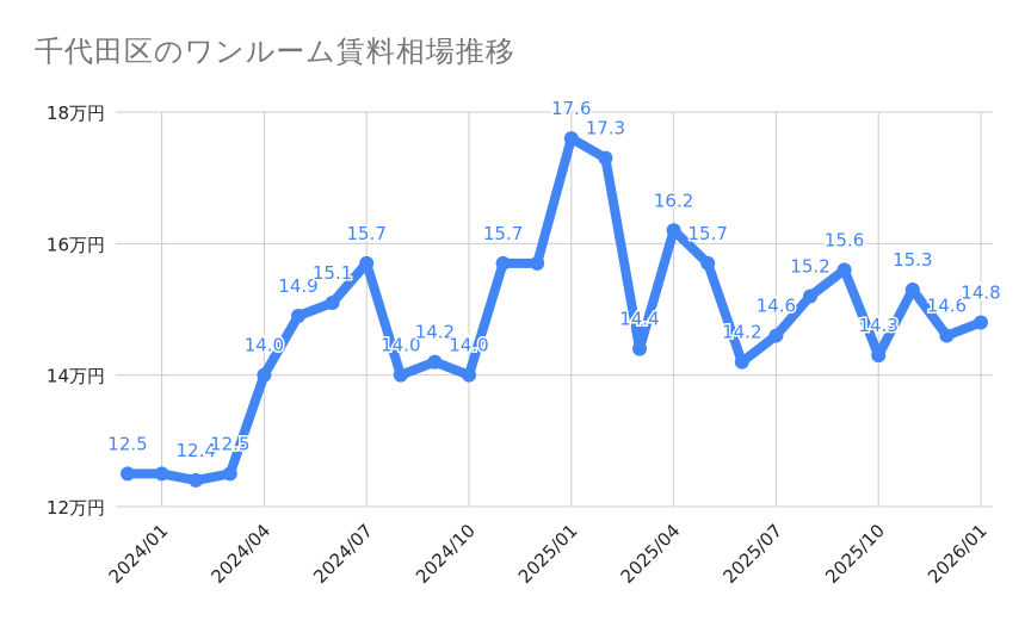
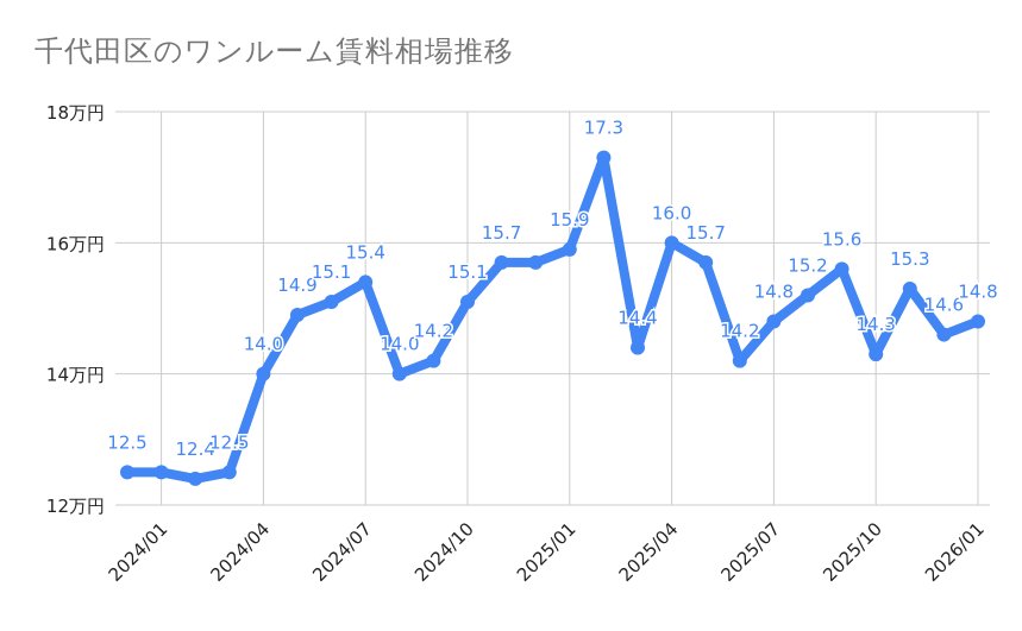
2024/07: 15.7 -> 15.4
2024/10: 14.0 -> 15.1
2025/01: 17.6 -> 15.9
2025/04: 16.2 -> 16.0
2025/07: 14.6 -> 14.8
